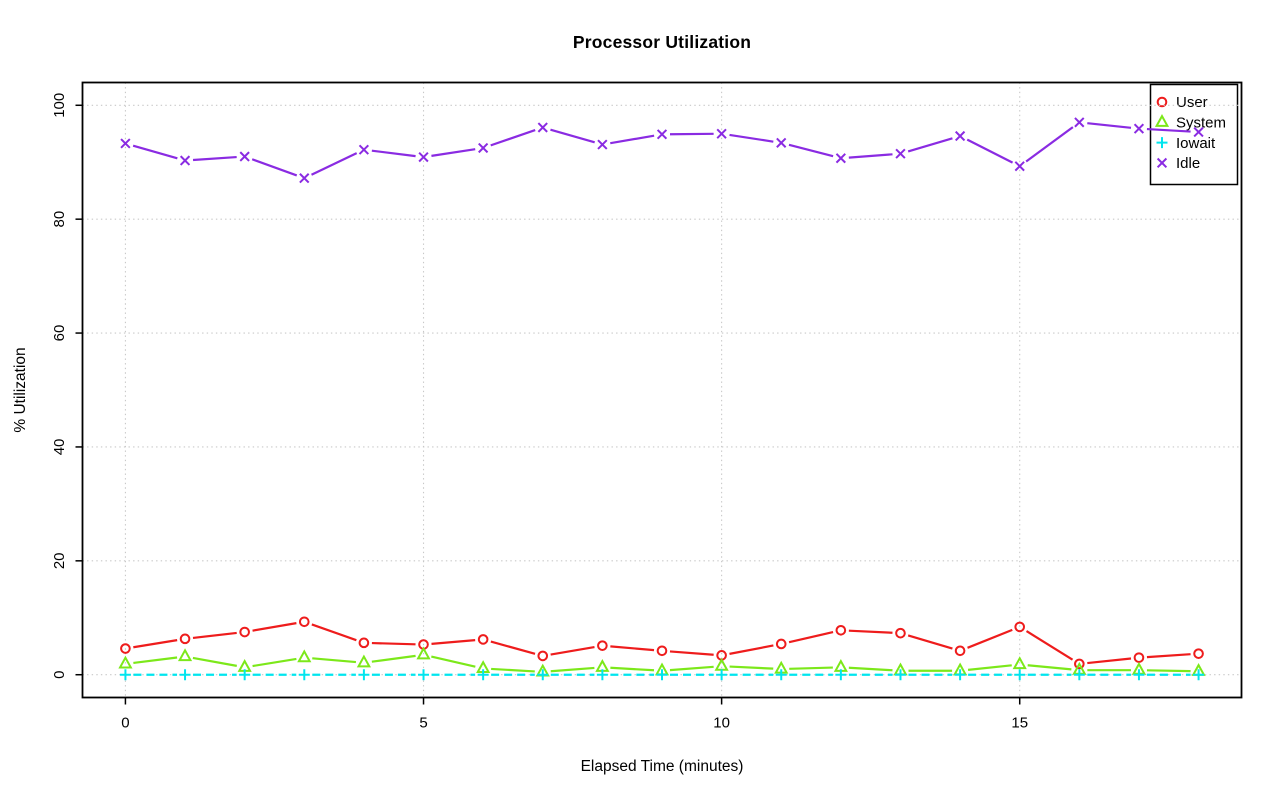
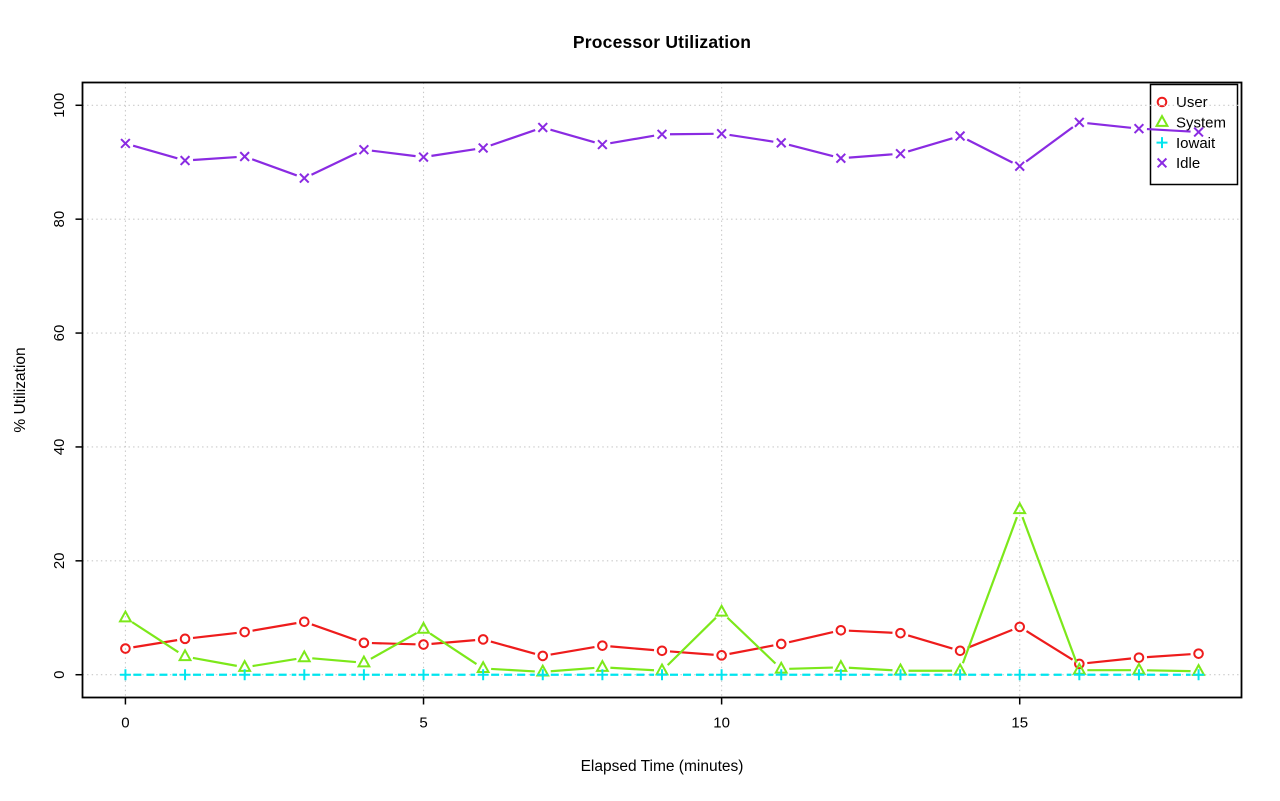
System/0: 2 -> 10
System/5: 4 -> 8
System/10: 2 -> 11
System/15: 2 -> 29
